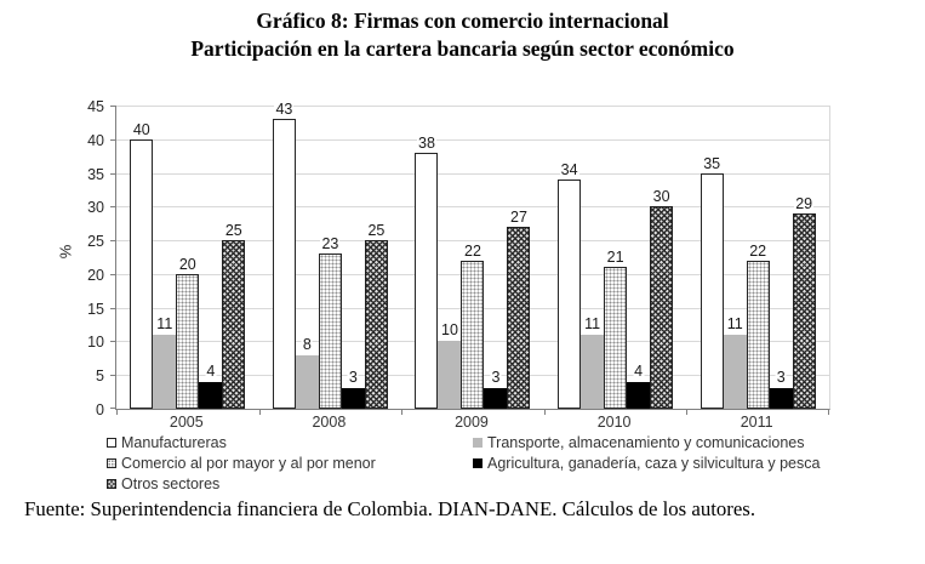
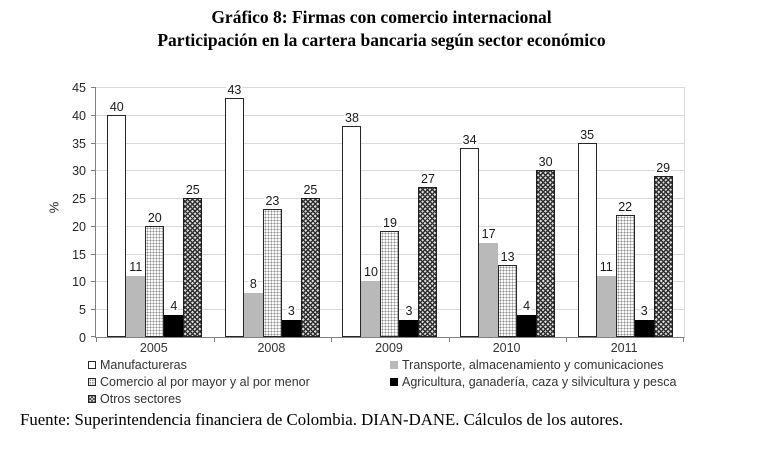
Comercio al por mayor y al por menor/2009: 22 -> 19
Transporte, almacenamiento y comunicaciones/2010: 11 -> 17
Comercio al por mayor y al por menor/2010: 21 -> 13
